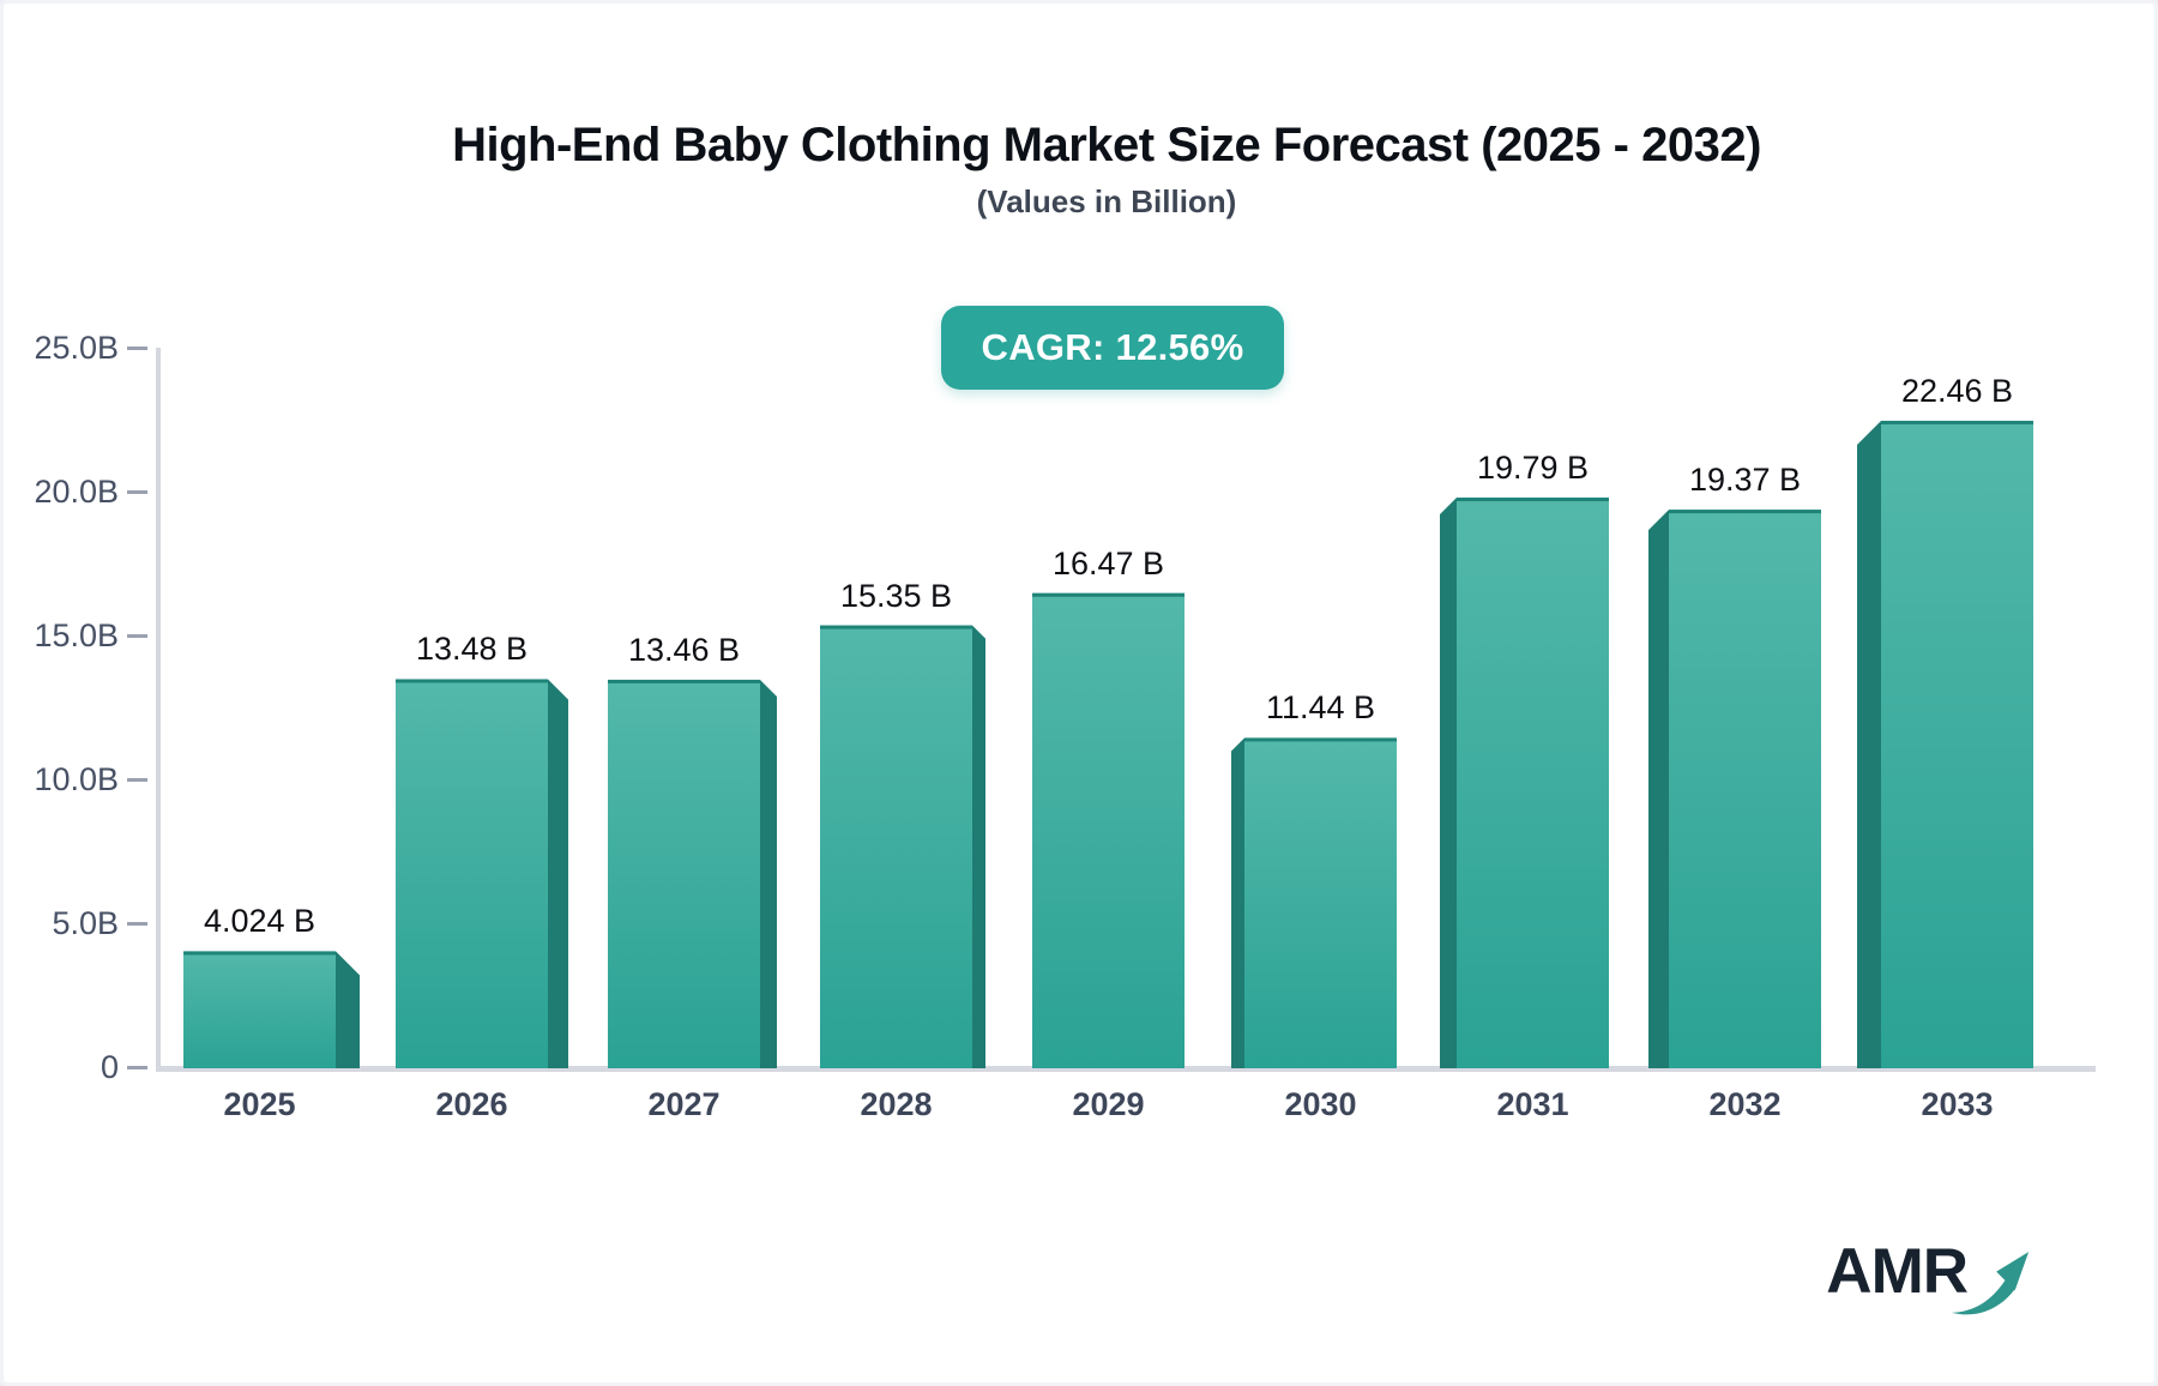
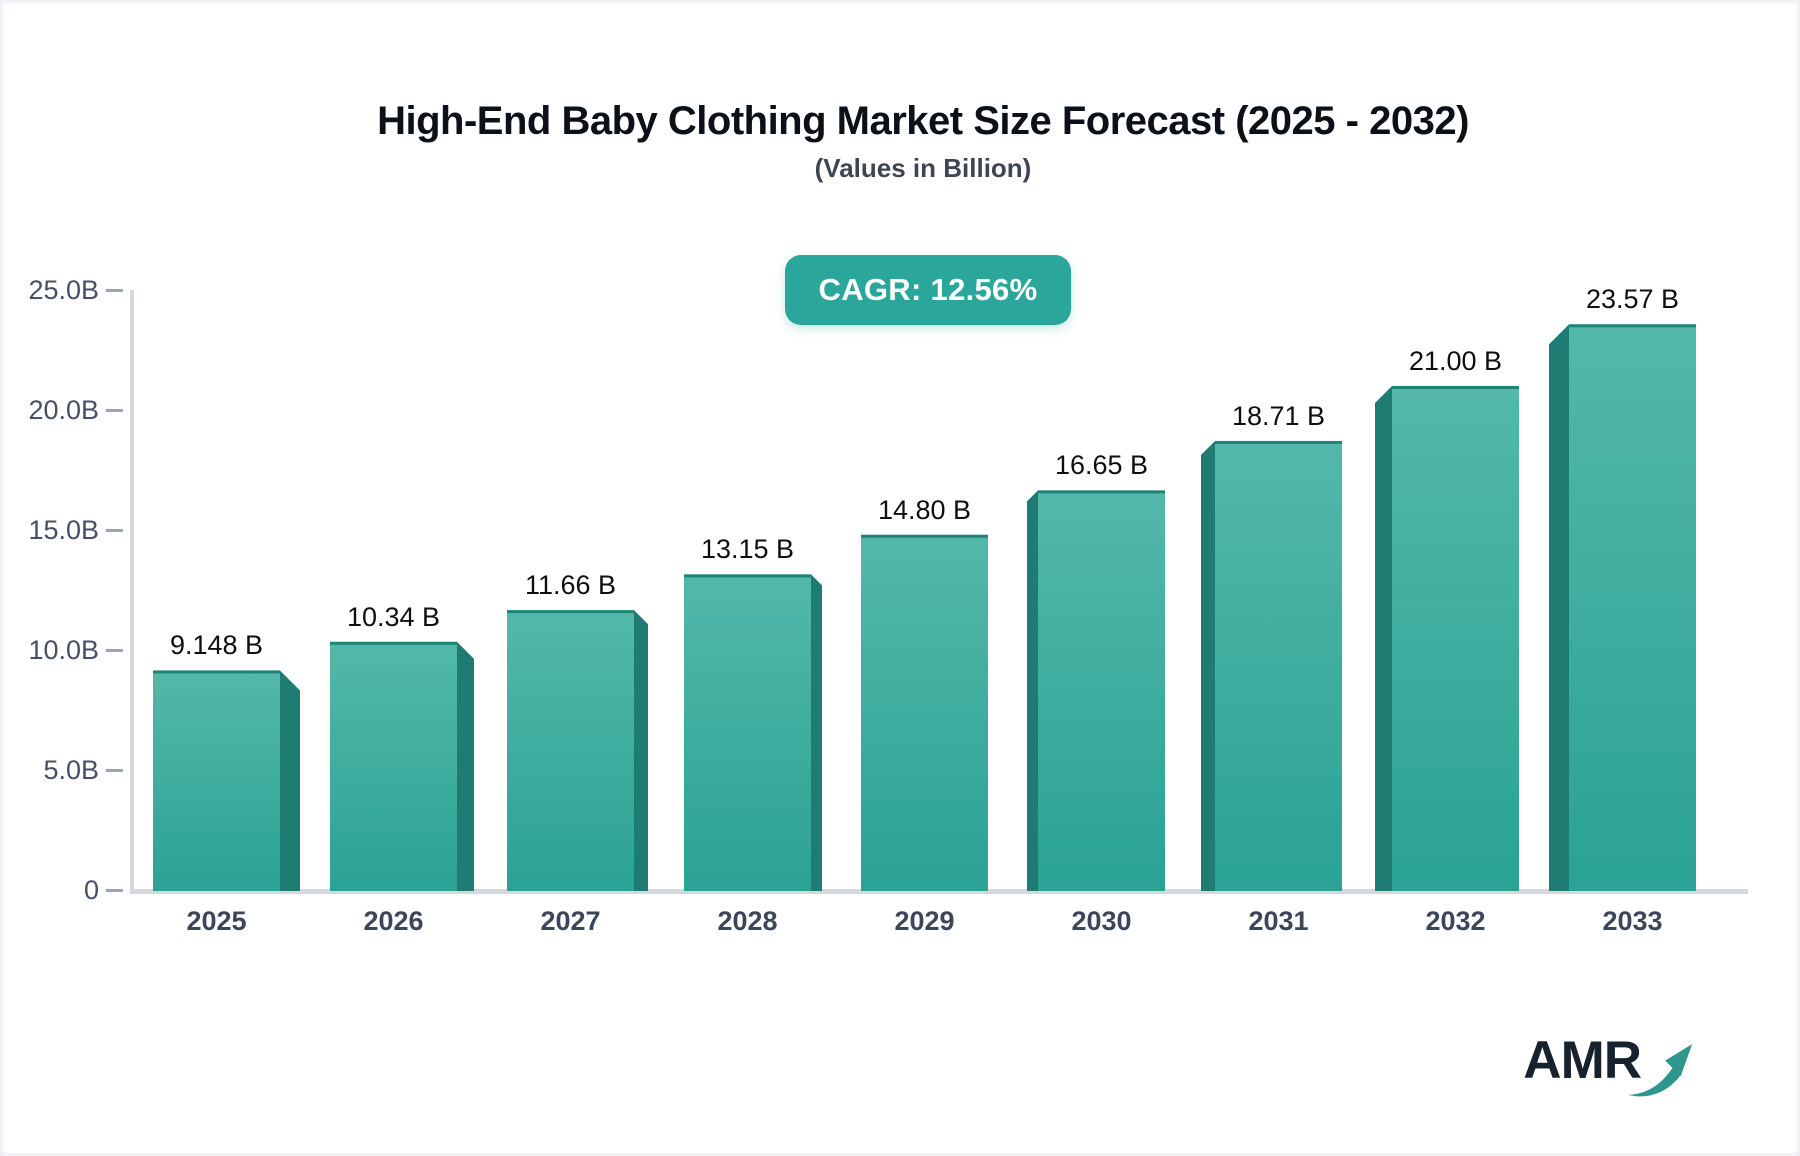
2025: 4.024 -> 9.148
2026: 13.48 -> 10.34
2027: 13.46 -> 11.66
2028: 15.35 -> 13.15
2029: 16.47 -> 14.80
2030: 11.44 -> 16.65
2031: 19.79 -> 18.71
2032: 19.37 -> 21.00
2033: 22.46 -> 23.57
